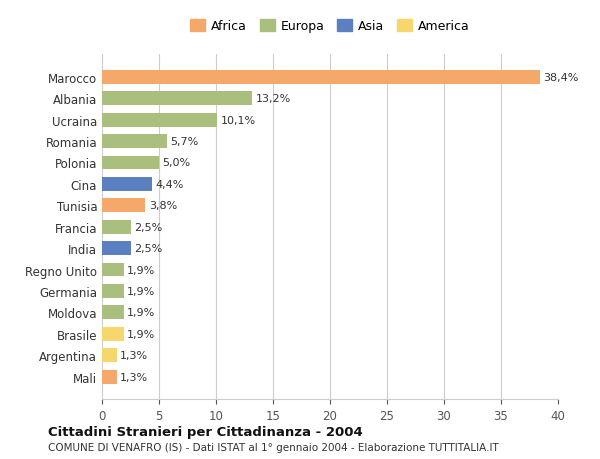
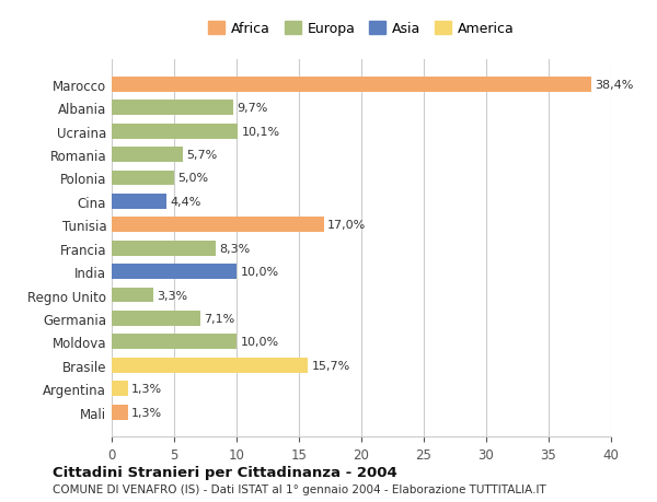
Albania: 13,2% -> 9,7%
Tunisia: 3,8% -> 17,0%
Francia: 2,5% -> 8,3%
India: 2,5% -> 10,0%
Regno Unito: 1,9% -> 3,3%
Germania: 1,9% -> 7,1%
Moldova: 1,9% -> 10,0%
Brasile: 1,9% -> 15,7%
